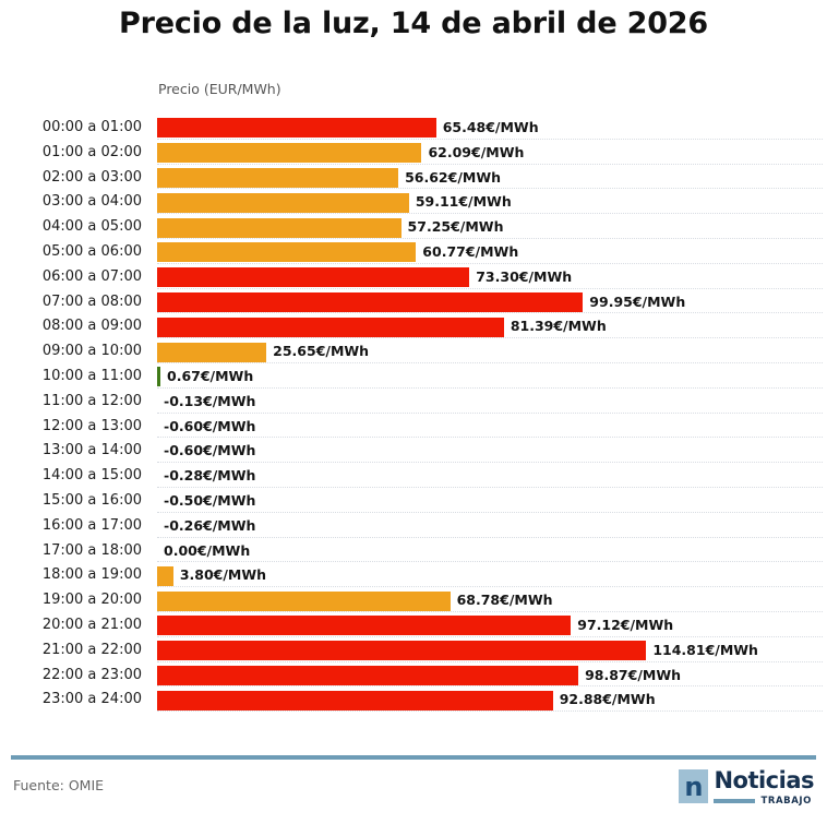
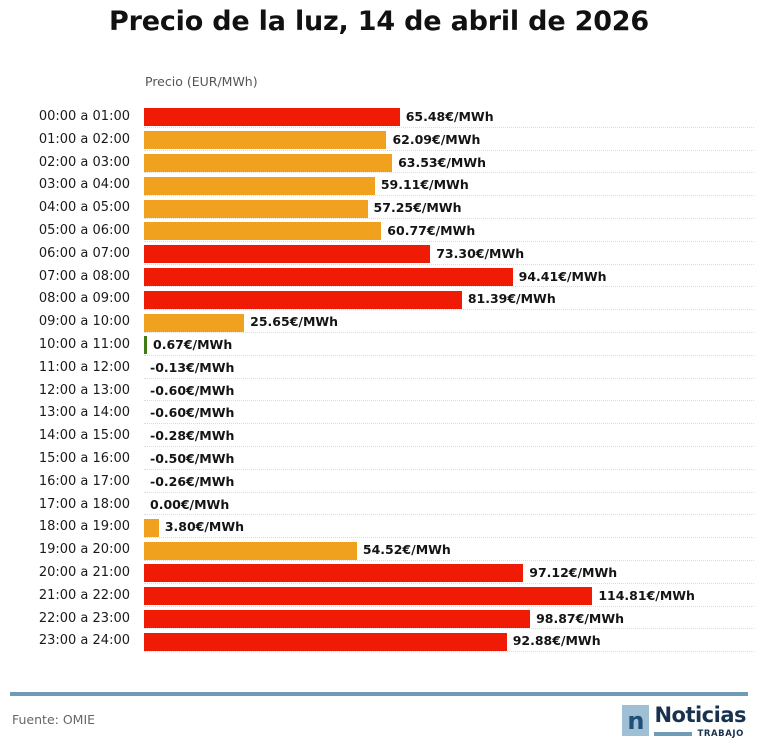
02:00 a 03:00: 56.62 -> 63.53
07:00 a 08:00: 99.95 -> 94.41
19:00 a 20:00: 68.78 -> 54.52
